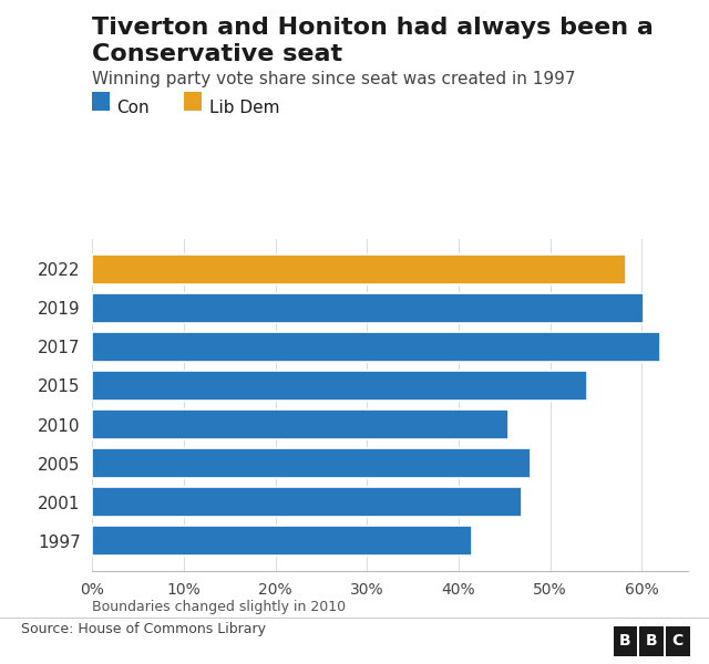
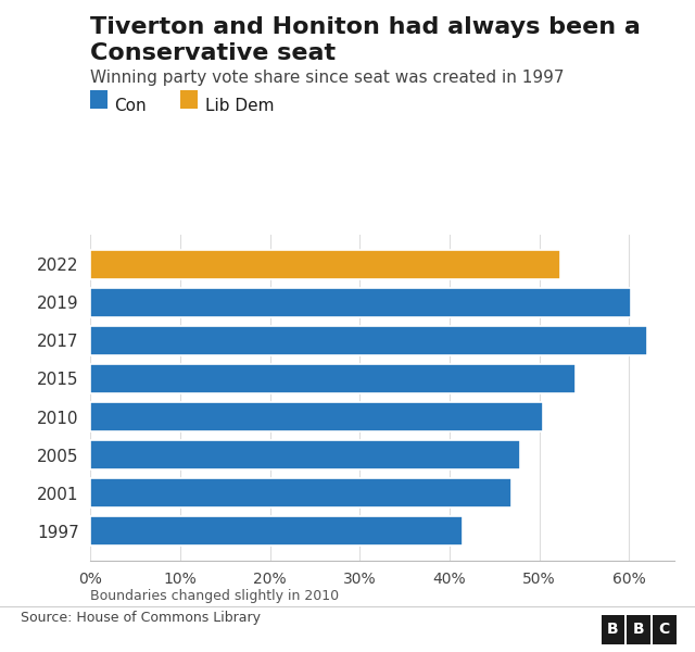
2022: 58.2% -> 52.3%
2010: 45.4% -> 50.4%
